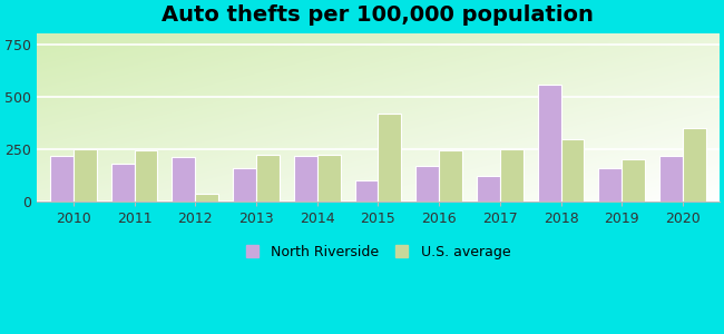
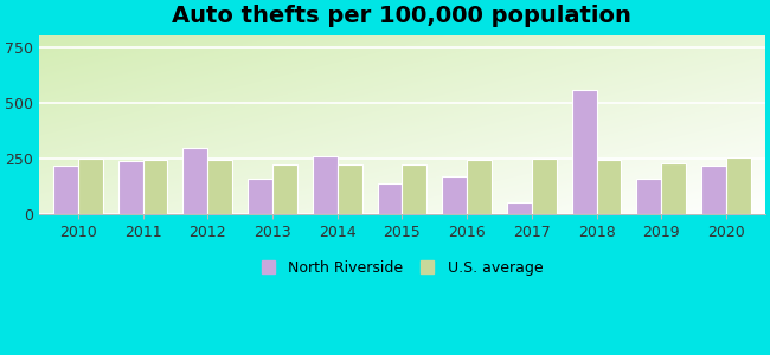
North Riverside/2011: 180 -> 240
North Riverside/2012: 210 -> 300
U.S. average/2012: 40 -> 240
North Riverside/2014: 220 -> 260
North Riverside/2015: 100 -> 140
U.S. average/2015: 420 -> 220
North Riverside/2017: 120 -> 60
U.S. average/2018: 300 -> 240
U.S. average/2019: 200 -> 230
U.S. average/2020: 350 -> 260
